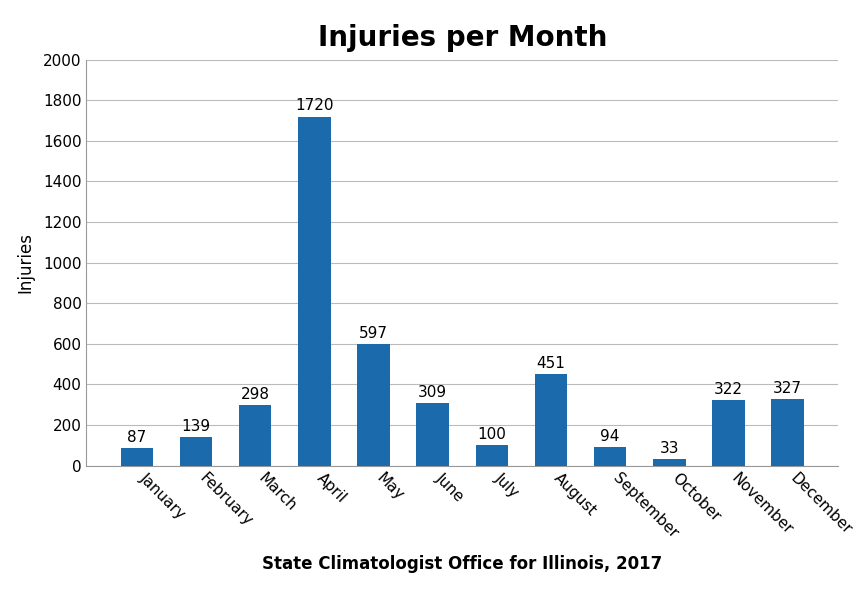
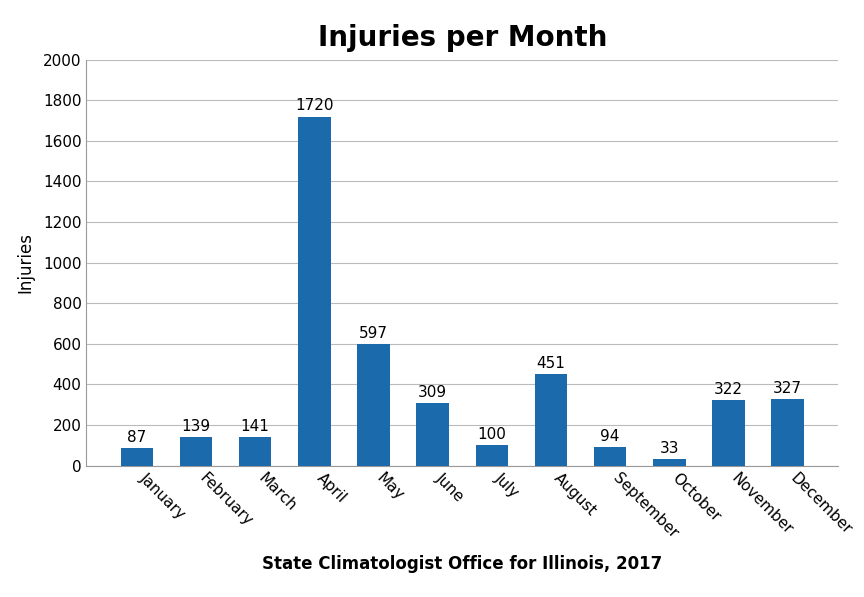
March: 298 -> 141
